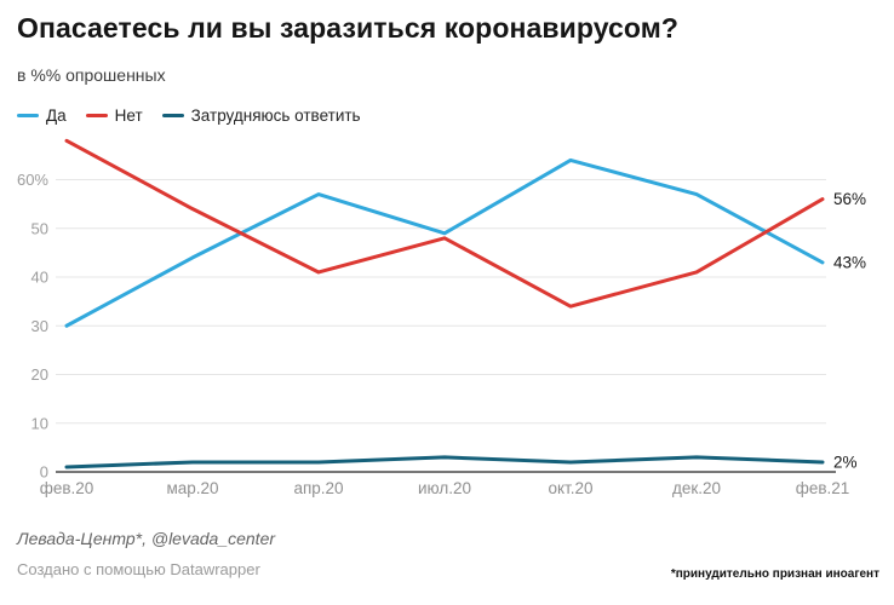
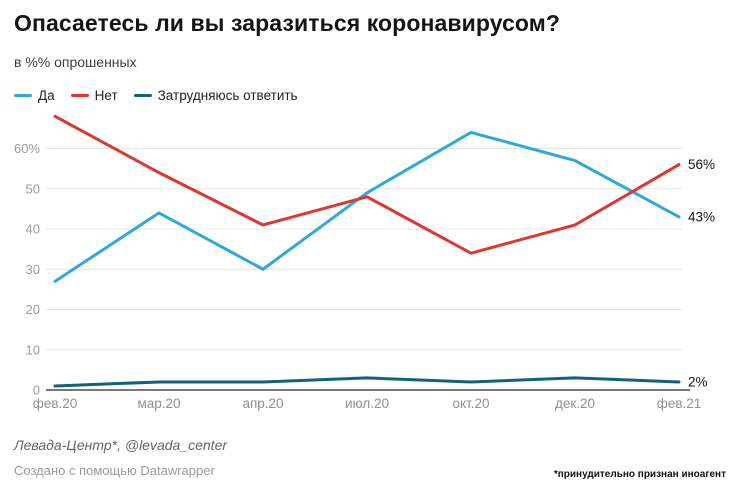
Да/фев.20: 30% -> 27%
Да/апр.20: 57% -> 30%
